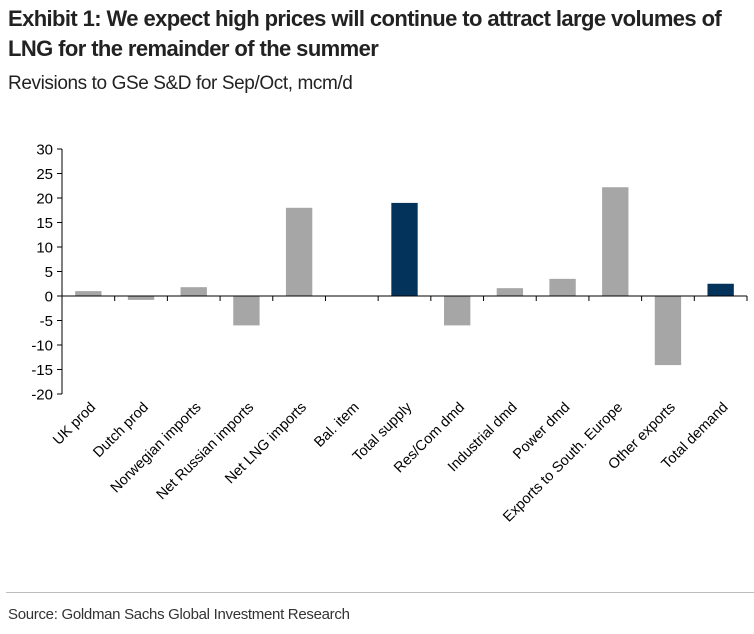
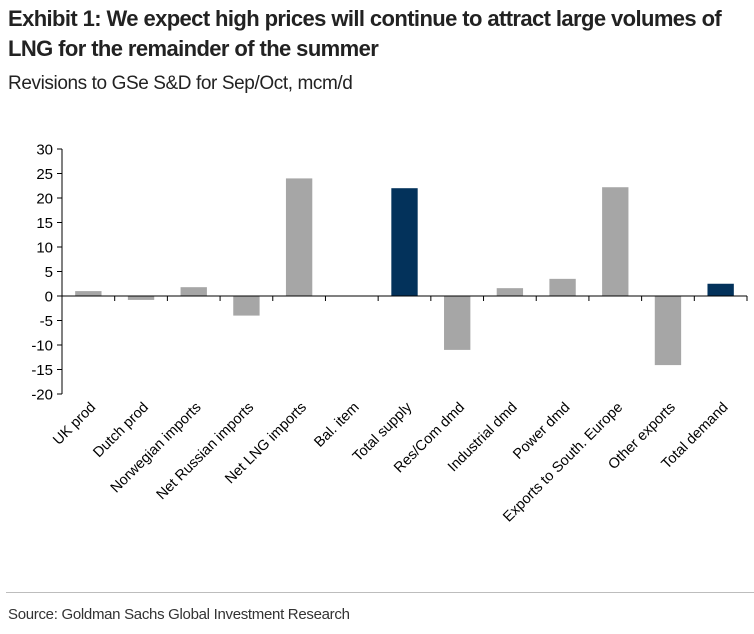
Net Russian imports: -6 -> -4
Net LNG imports: 18 -> 24
Total supply: 19 -> 22
Res/Com dmd: -6 -> -11
